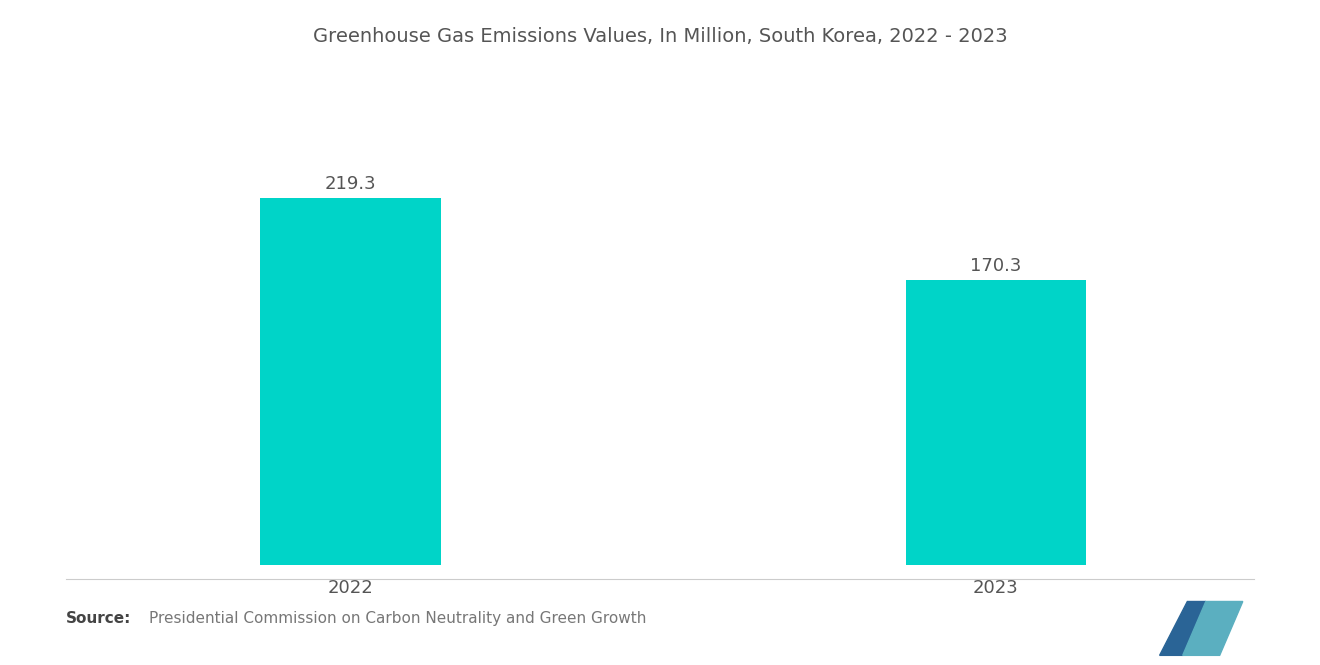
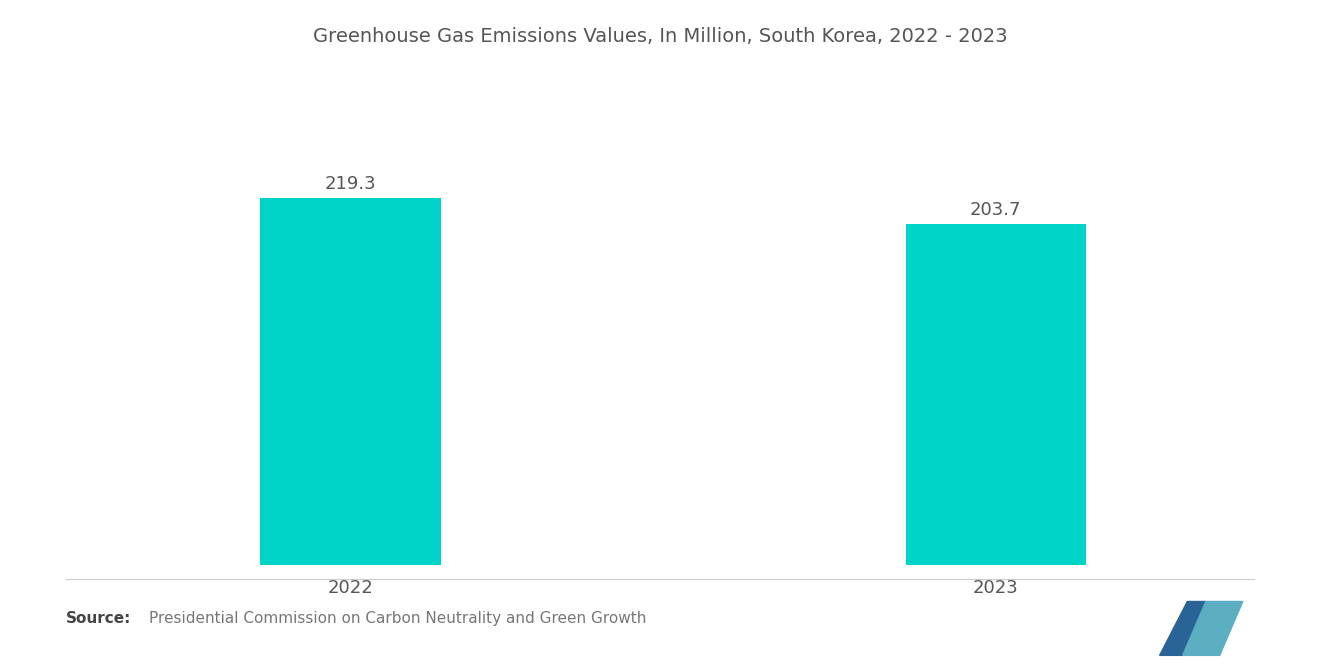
2023: 170.3 -> 203.7
